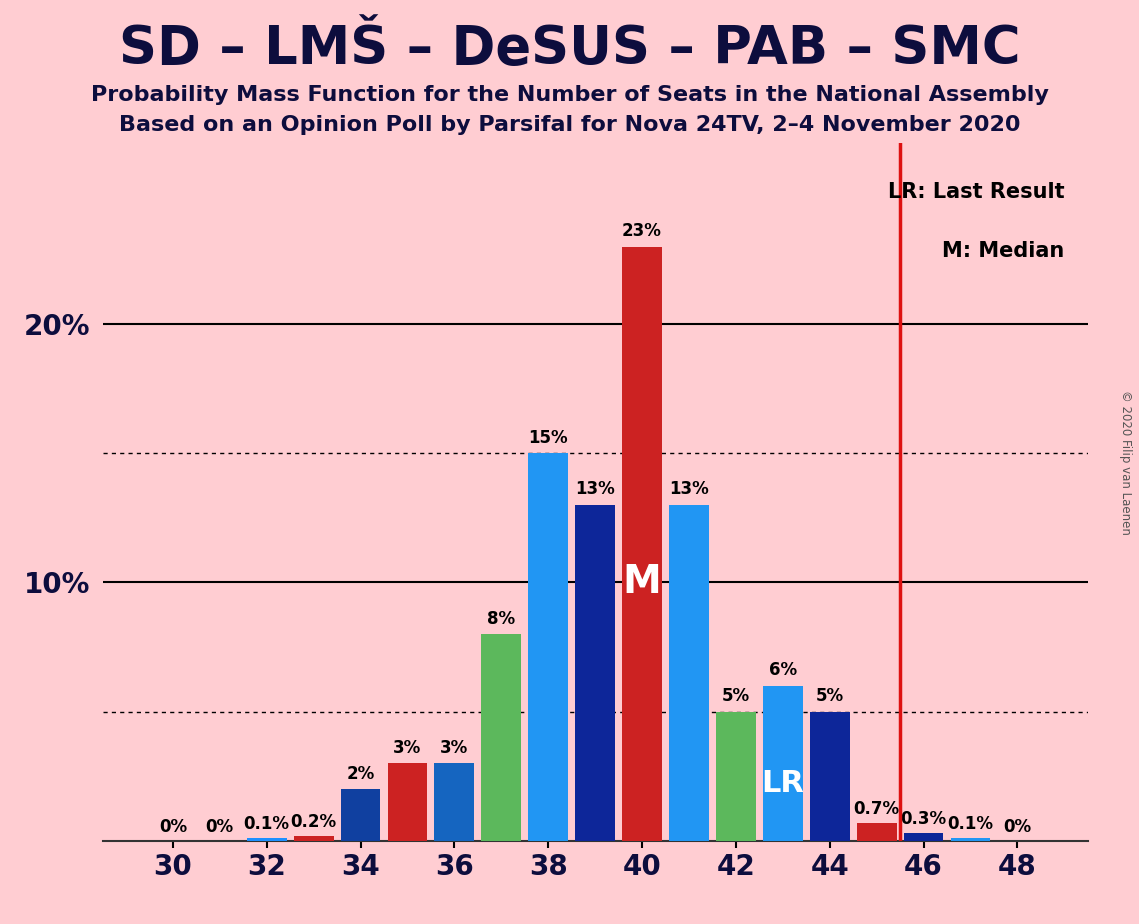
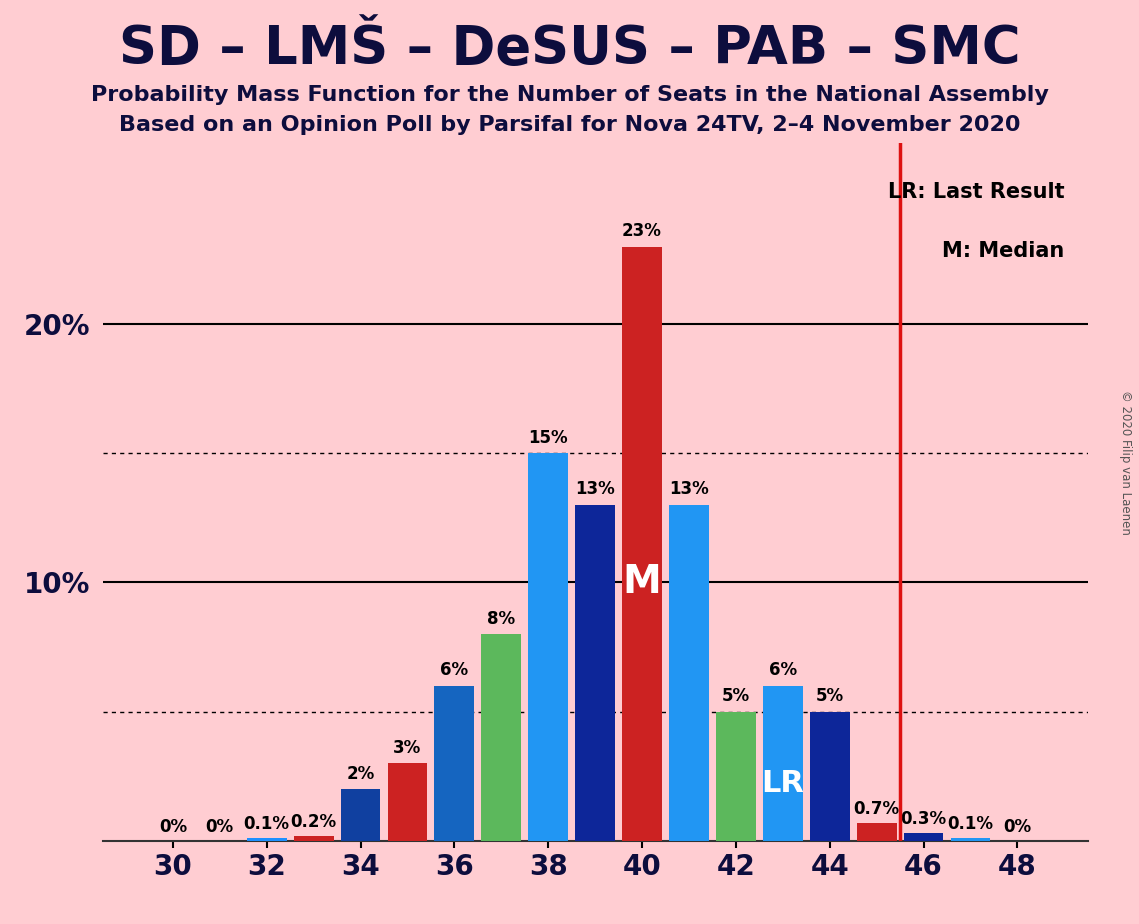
36: 3% -> 6%
